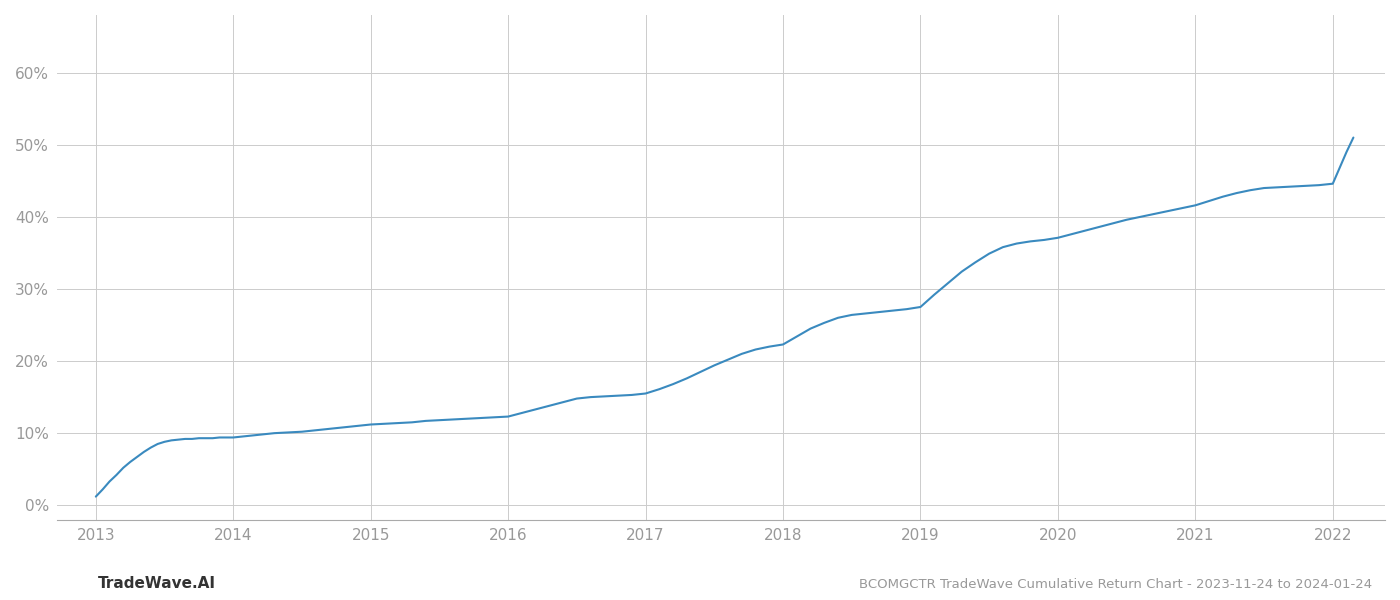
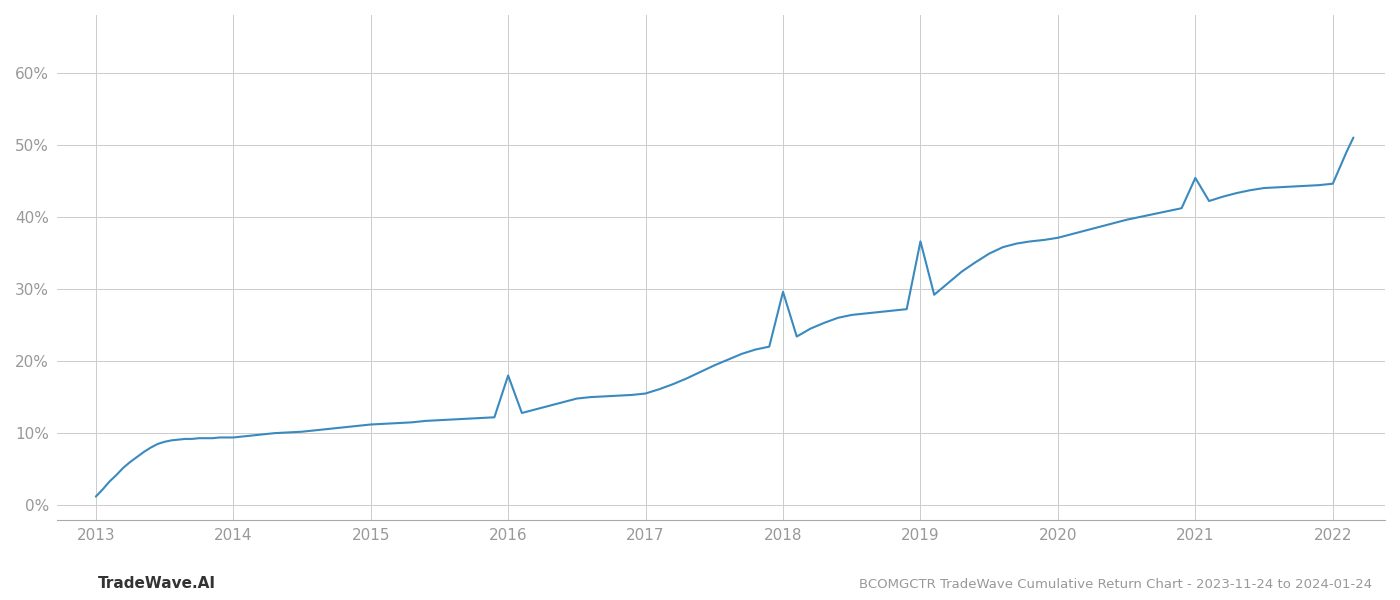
2016: 12.3% -> 18.0%
2018: 22.3% -> 29.6%
2019: 27.5% -> 36.6%
2021: 41.6% -> 45.4%
